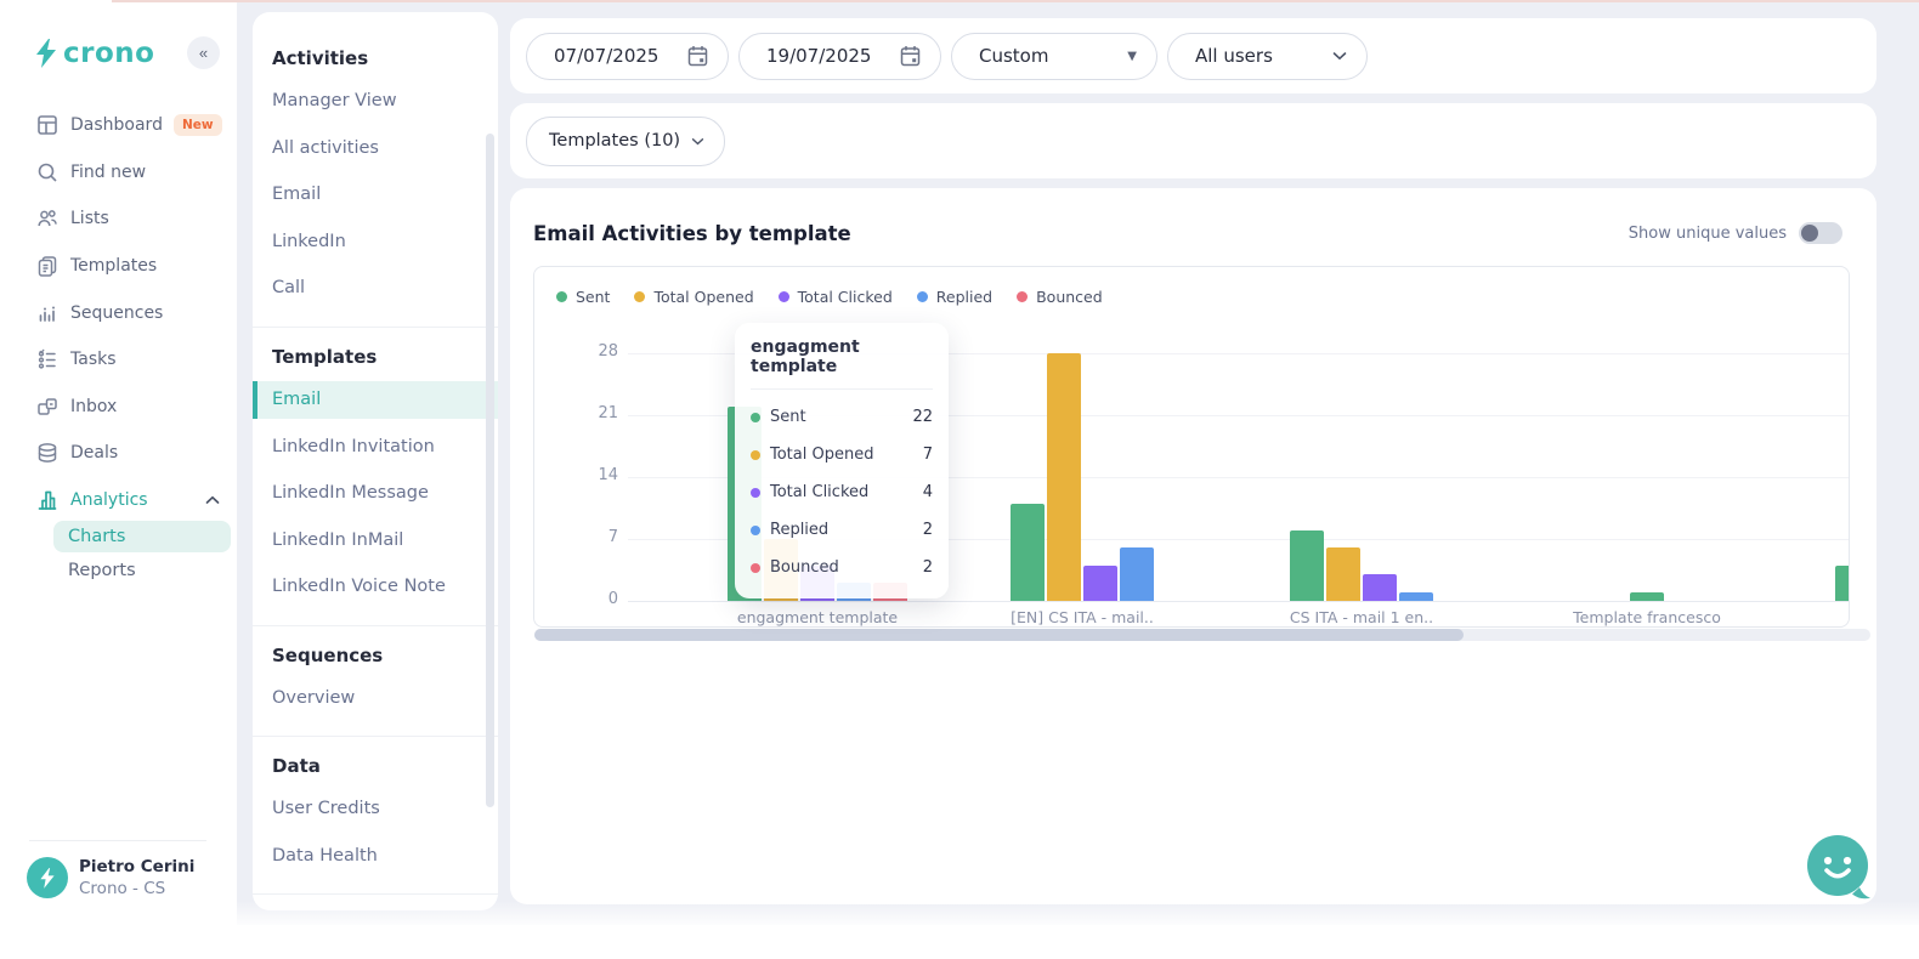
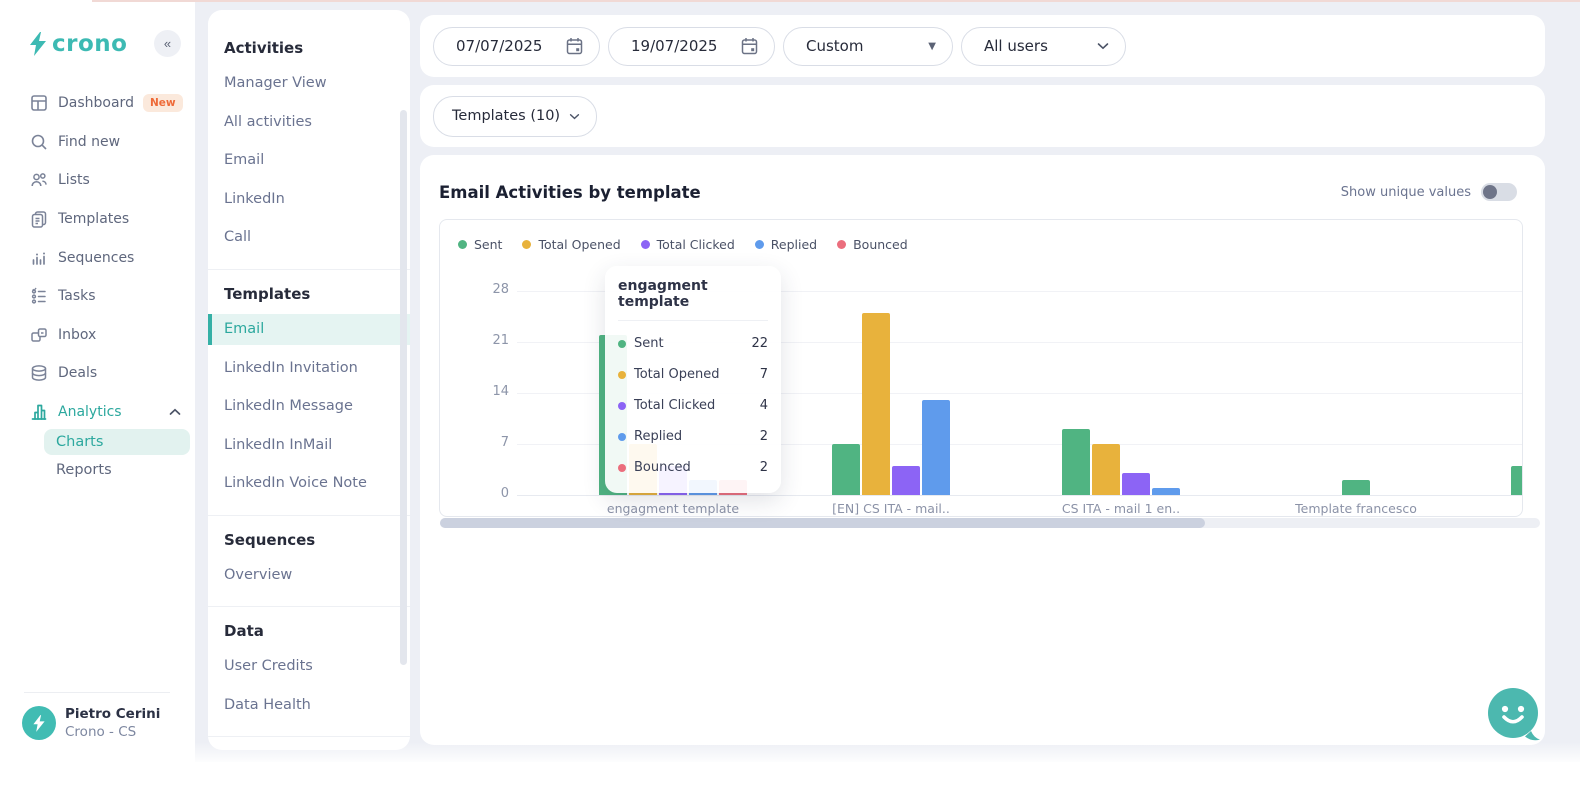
Sent/[EN] CS ITA - mail..: 11 -> 7
Total Opened/[EN] CS ITA - mail..: 28 -> 25
Replied/[EN] CS ITA - mail..: 6 -> 13
Sent/CS ITA - mail 1 en..: 8 -> 9
Total Opened/CS ITA - mail 1 en..: 6 -> 7
Sent/Template francesco: 1 -> 2
